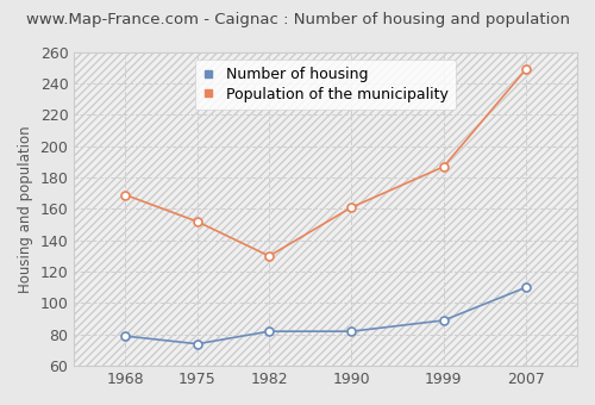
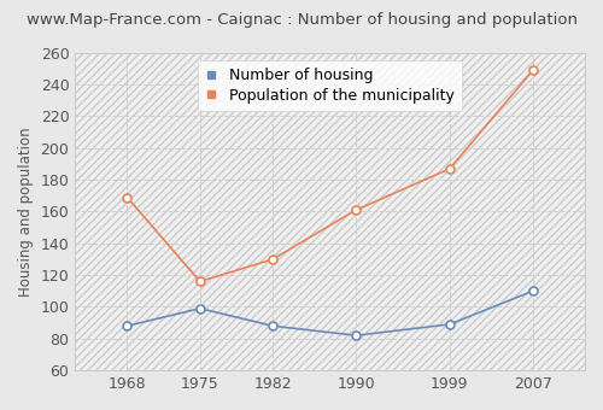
Number of housing/1968: 79 -> 88
Number of housing/1975: 74 -> 99
Population of the municipality/1975: 152 -> 116
Number of housing/1982: 82 -> 88
